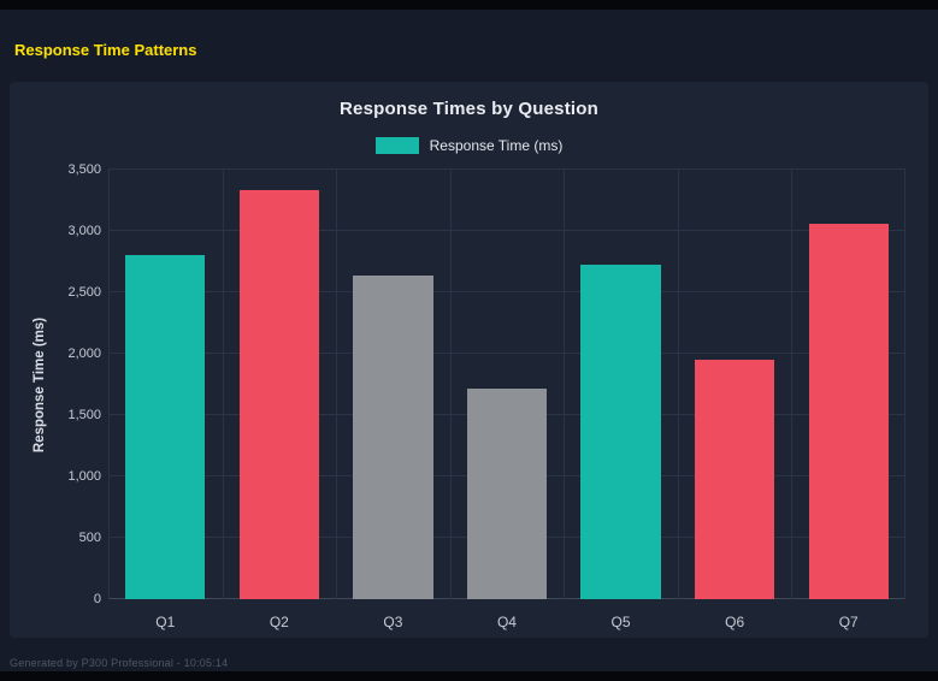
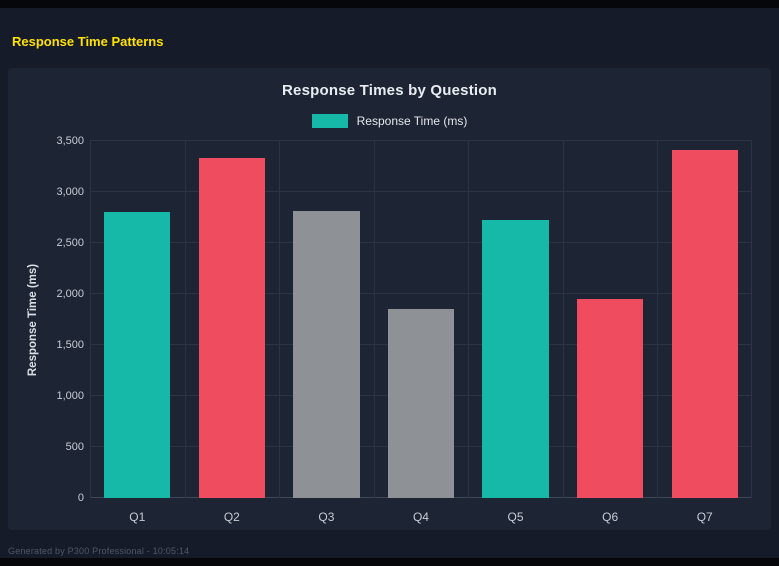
Q3: 2640 -> 2810
Q4: 1720 -> 1850
Q7: 3060 -> 3410
